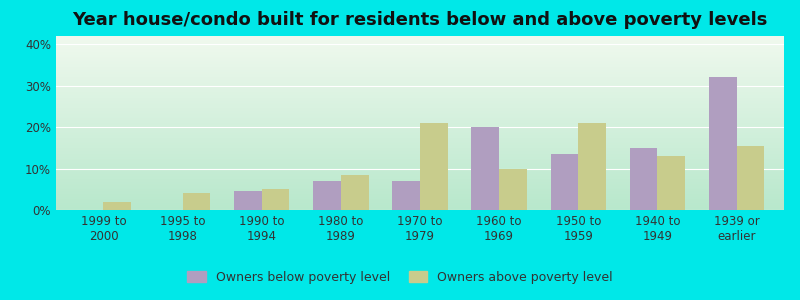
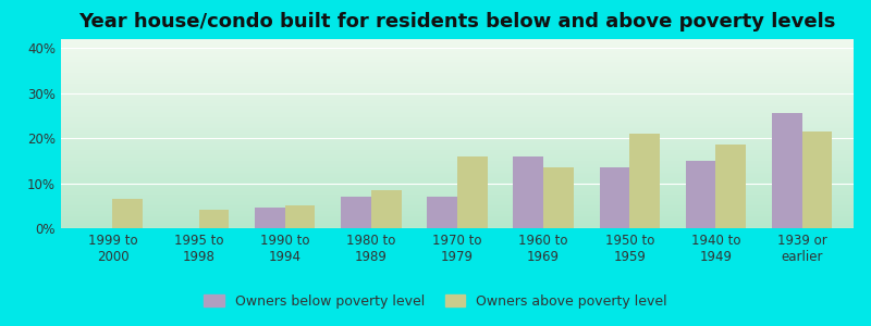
Owners above poverty level/1999 to 2000: 2.0% -> 6.5%
Owners above poverty level/1970 to 1979: 21.0% -> 16.0%
Owners below poverty level/1960 to 1969: 20.0% -> 16.0%
Owners above poverty level/1960 to 1969: 10.0% -> 13.5%
Owners above poverty level/1940 to 1949: 13.0% -> 18.5%
Owners below poverty level/1939 or earlier: 32.0% -> 25.5%
Owners above poverty level/1939 or earlier: 15.5% -> 21.5%
